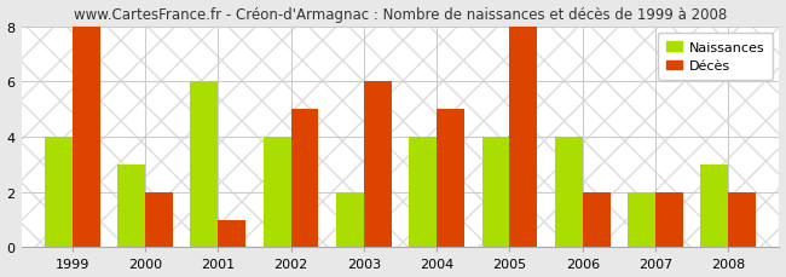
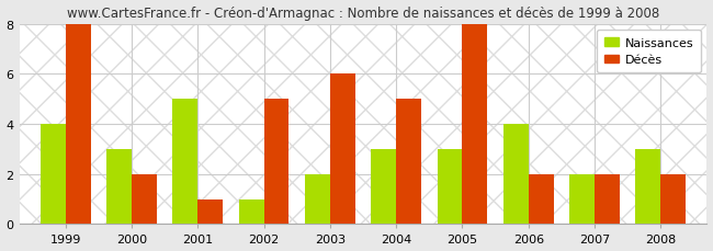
Naissances/2001: 6 -> 5
Naissances/2002: 4 -> 1
Naissances/2004: 4 -> 3
Naissances/2005: 4 -> 3
